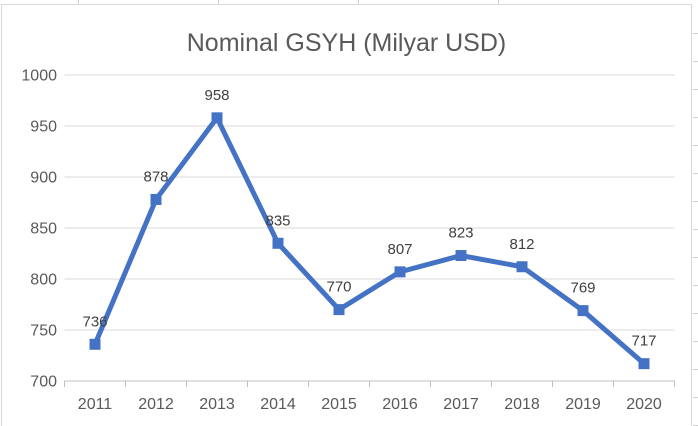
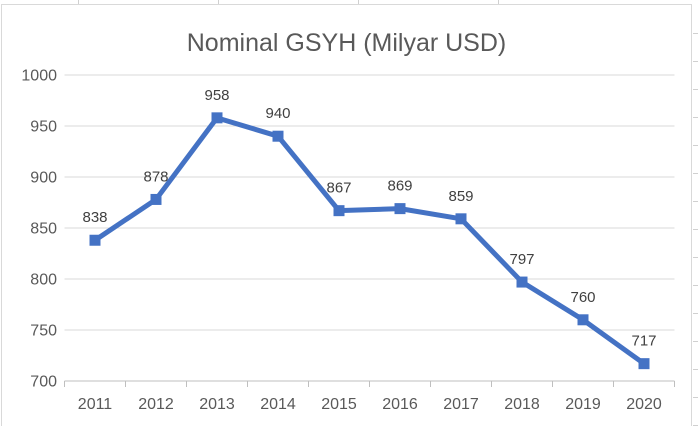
2011: 736 -> 838
2014: 835 -> 940
2015: 770 -> 867
2016: 807 -> 869
2017: 823 -> 859
2018: 812 -> 797
2019: 769 -> 760
